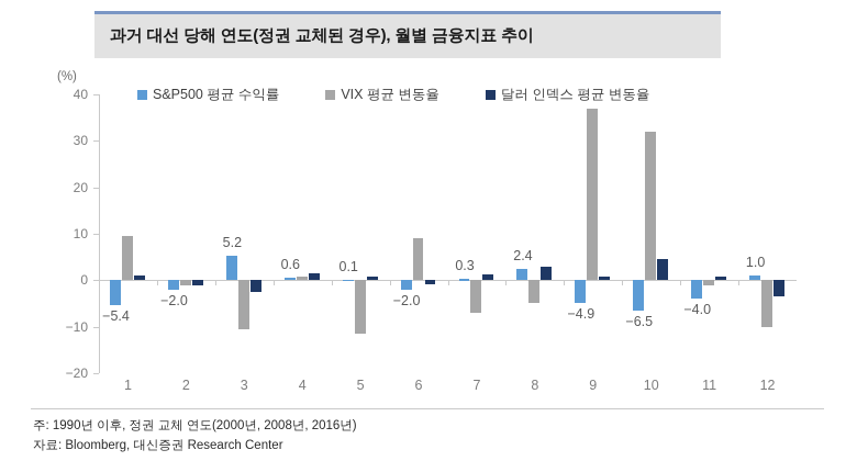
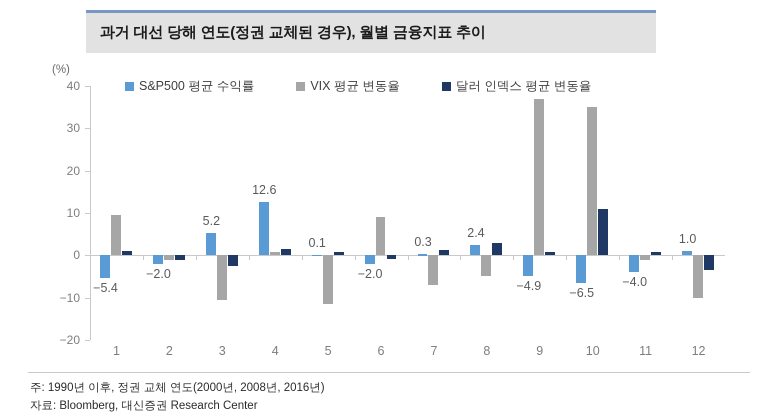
S&P500 평균 수익률/4: 0.6 -> 12.6
VIX 평균 변동율/10: 32 -> 35
달러 인덱스 평균 변동율/10: 4 -> 11
